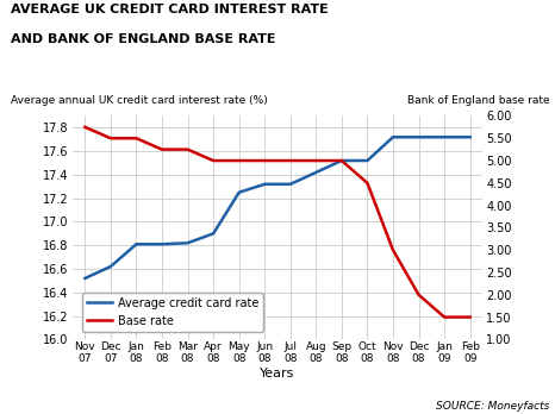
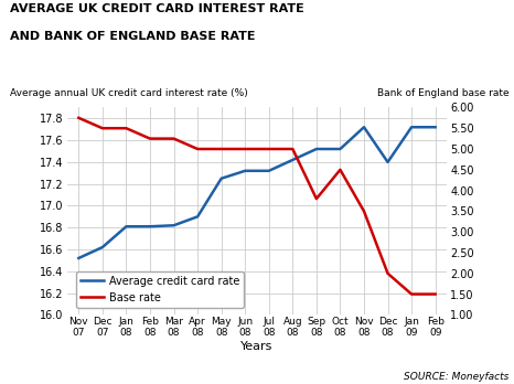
Base rate/Sep 08: 5.00 -> 3.80
Base rate/Nov 08: 3.00 -> 3.50
Average credit card rate/Dec 08: 17.72 -> 17.40
